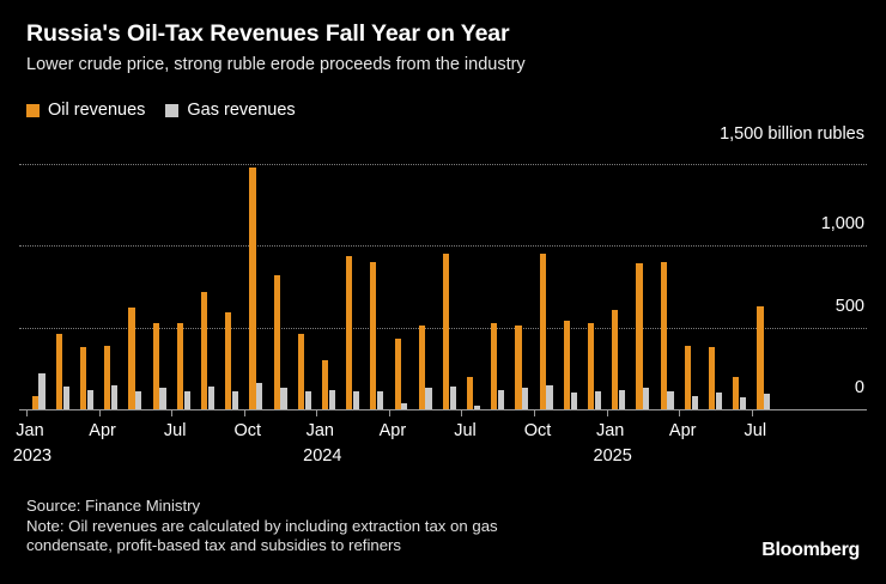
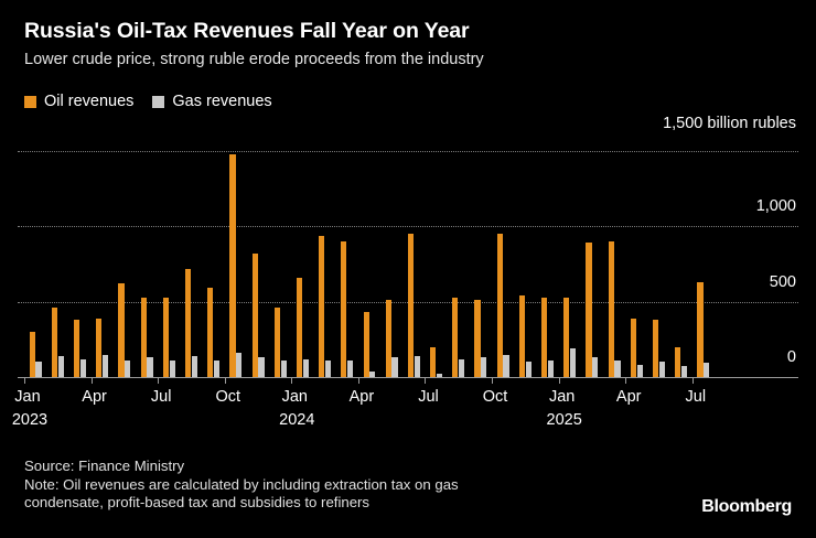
Oil revenues/Jan 2023: 80 -> 300
Gas revenues/Jan 2023: 220 -> 100
Oil revenues/Jan 2024: 300 -> 660
Oil revenues/Jan 2025: 610 -> 530
Gas revenues/Jan 2025: 120 -> 190
